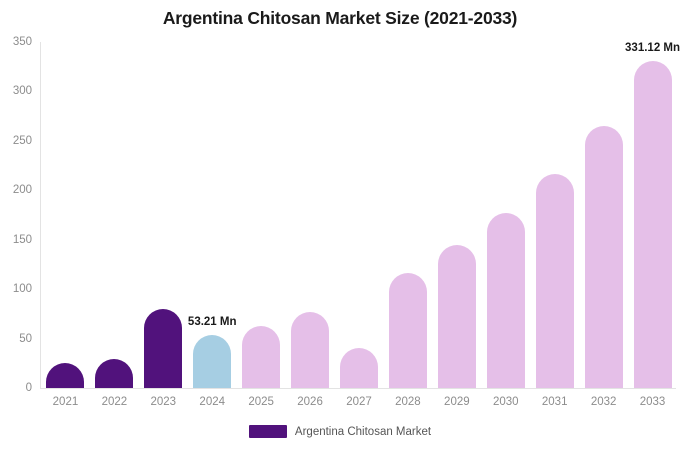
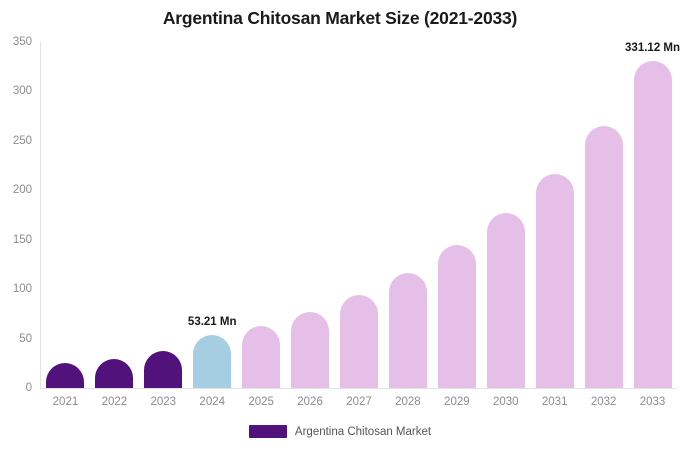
2023: 80 -> 40
2027: 40 -> 90
